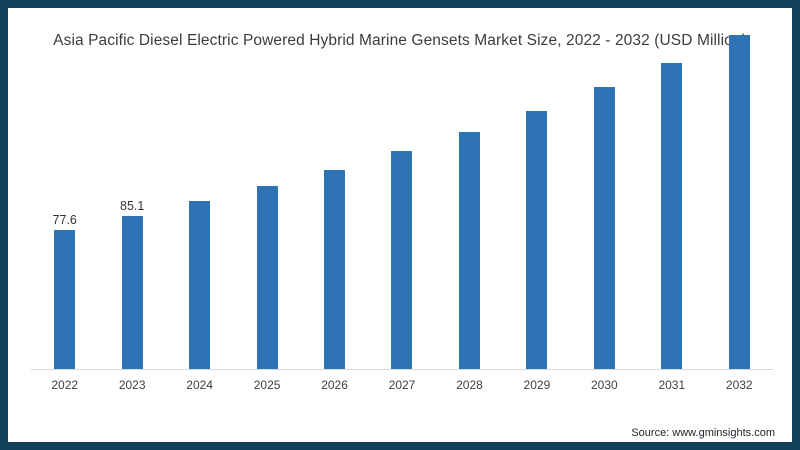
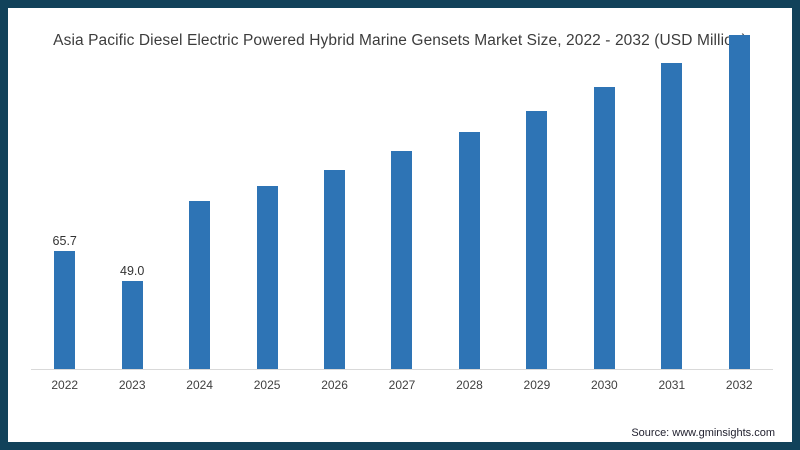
2022: 77.6 -> 65.7
2023: 85.1 -> 49.0
